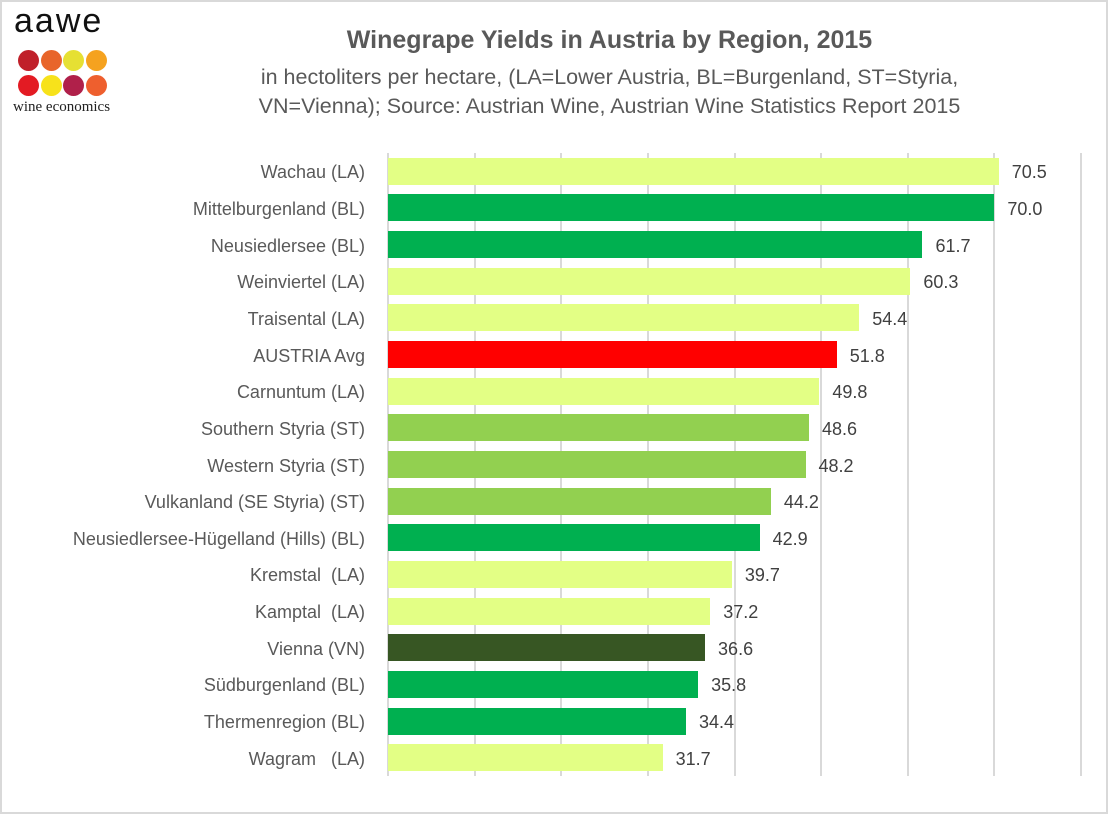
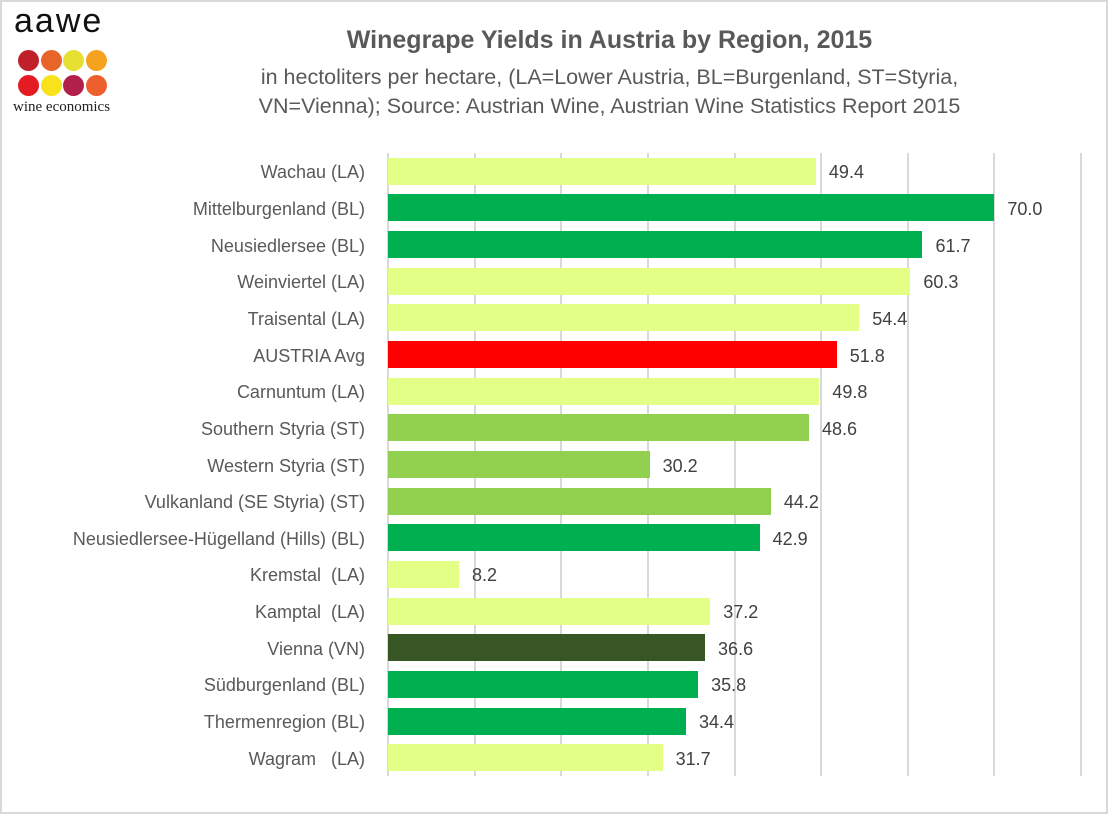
Wachau (LA): 70.5 -> 49.4
Western Styria (ST): 48.2 -> 30.2
Kremstal (LA): 39.7 -> 8.2
